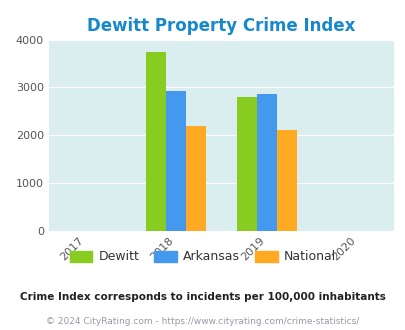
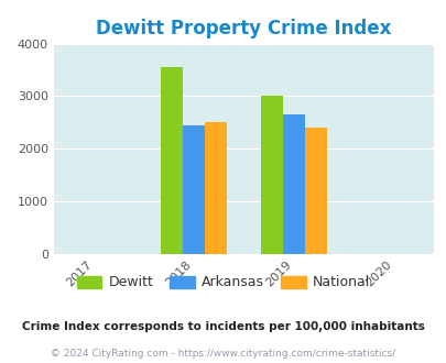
Dewitt/2018: 3750 -> 3550
Arkansas/2018: 2920 -> 2450
National/2018: 2180 -> 2500
Dewitt/2019: 2790 -> 3000
Arkansas/2019: 2860 -> 2650
National/2019: 2100 -> 2400
